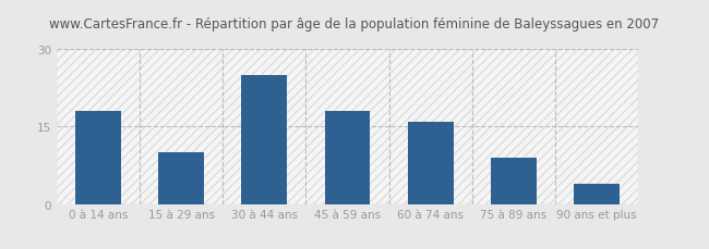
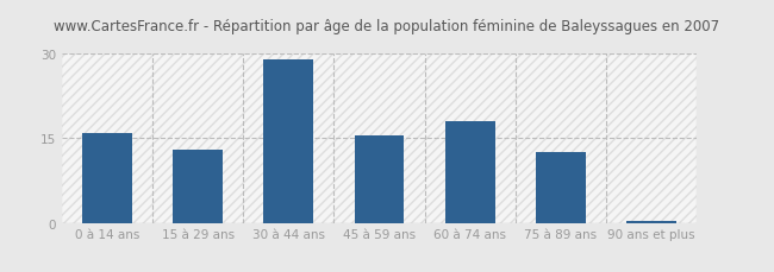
0 à 14 ans: 18.0 -> 16.0
15 à 29 ans: 10.0 -> 13.0
30 à 44 ans: 25.0 -> 29.0
45 à 59 ans: 18.0 -> 15.5
60 à 74 ans: 16.0 -> 18.0
75 à 89 ans: 9.0 -> 12.5
90 ans et plus: 4.0 -> 0.3
